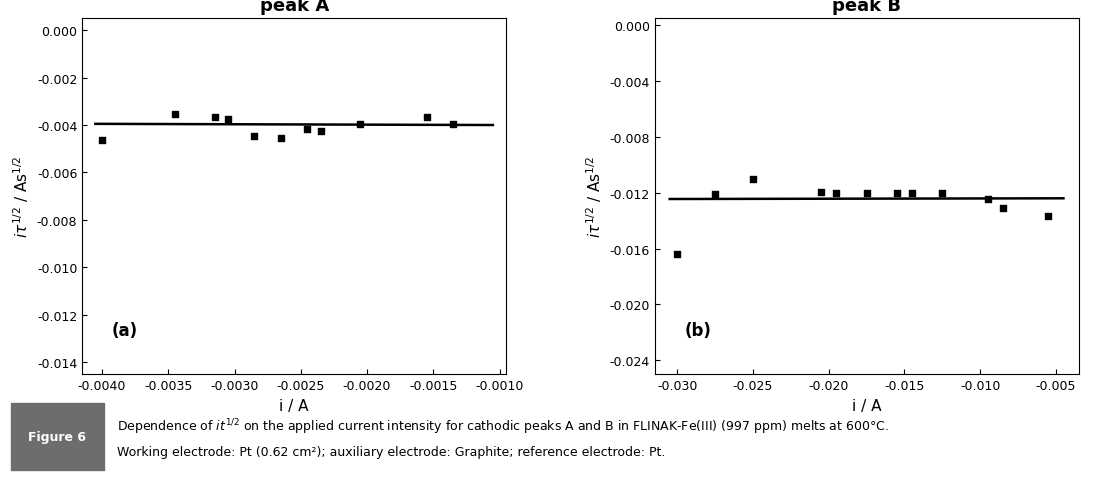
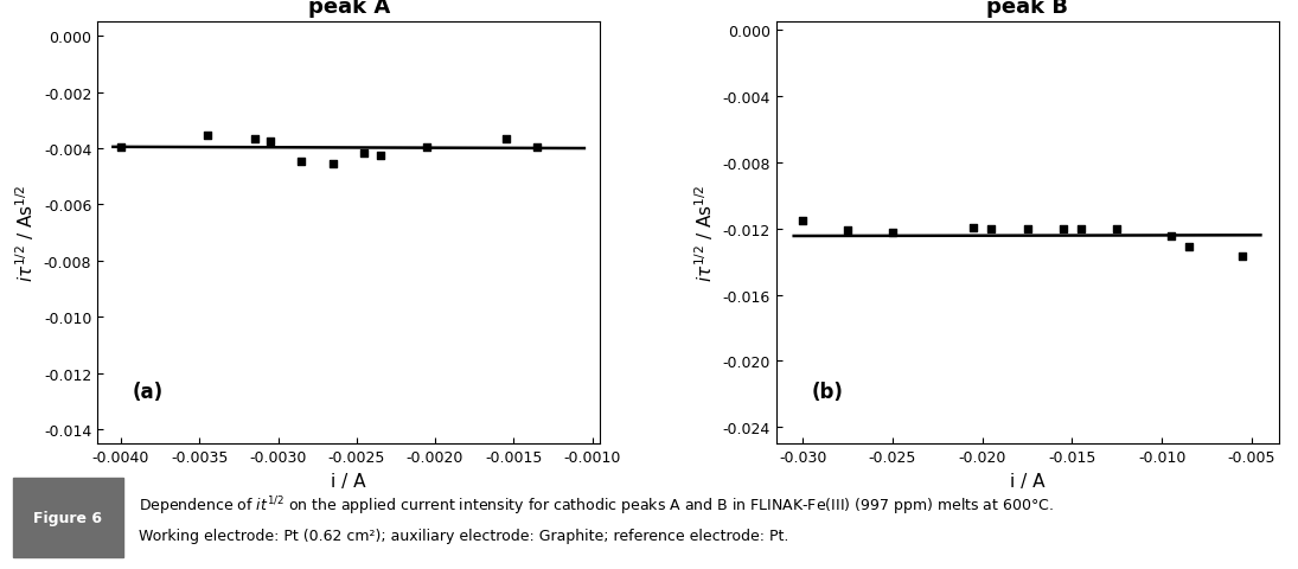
-0.0040: -0.00465 -> -0.00395
-0.030: -0.0164 -> -0.0115
-0.025: -0.0110 -> -0.0123
